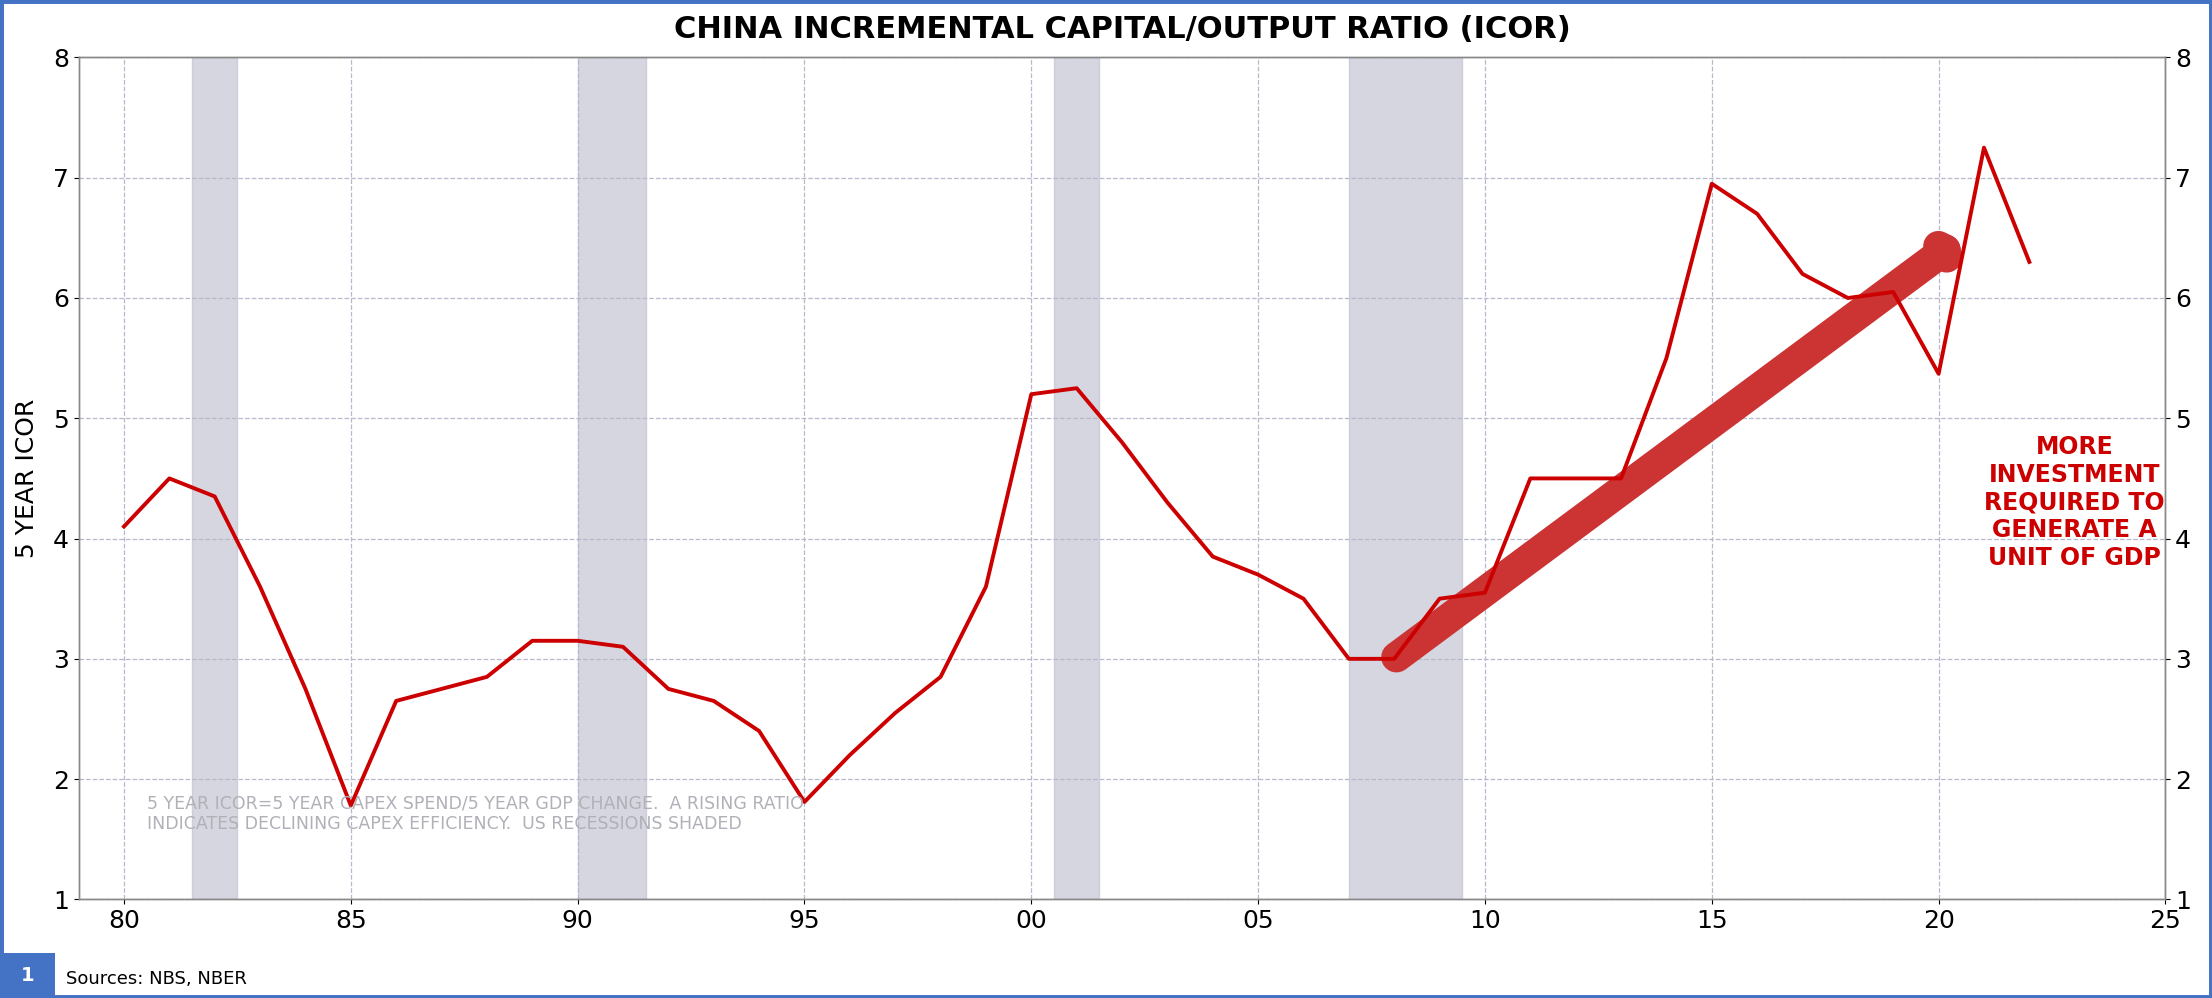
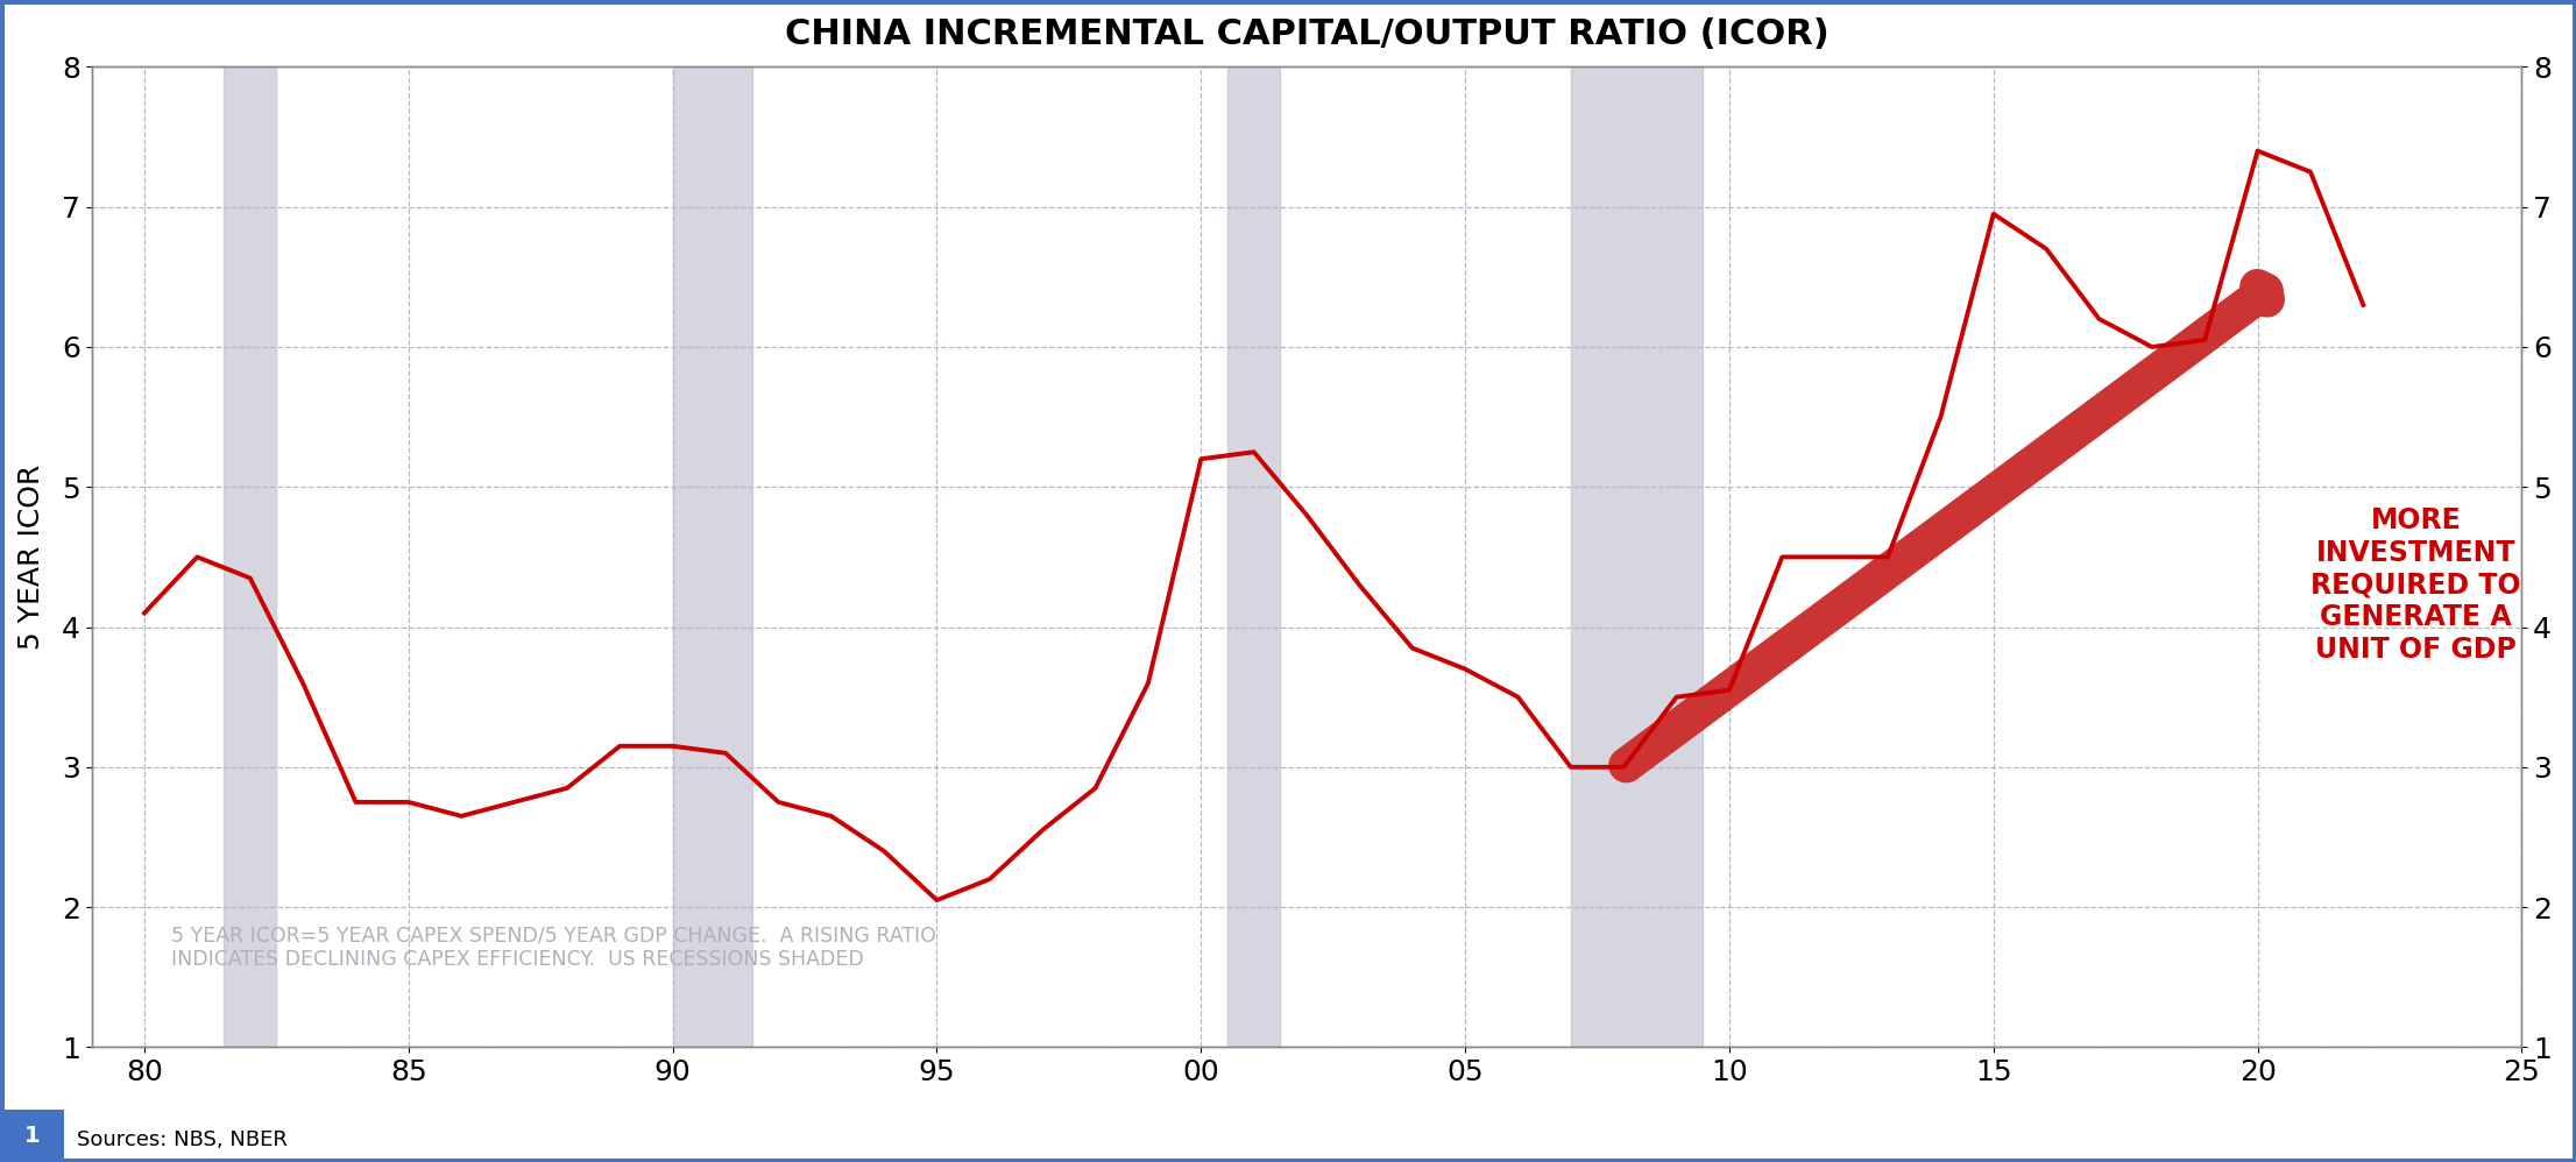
85: 1.78 -> 2.75
95: 1.81 -> 2.05
20: 5.37 -> 7.40
